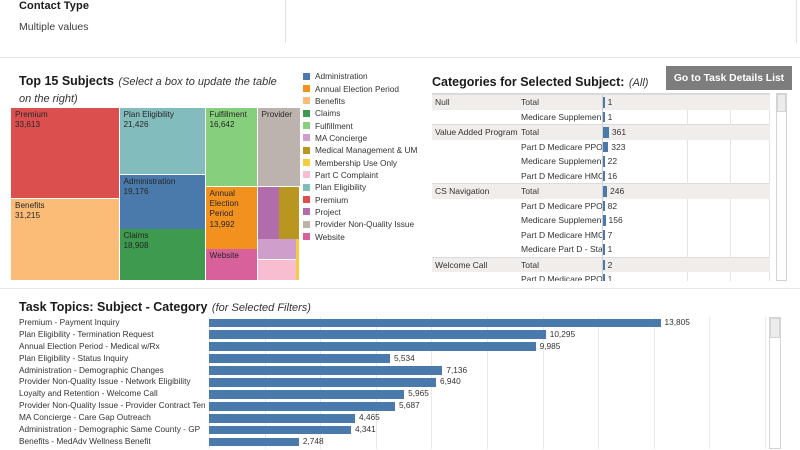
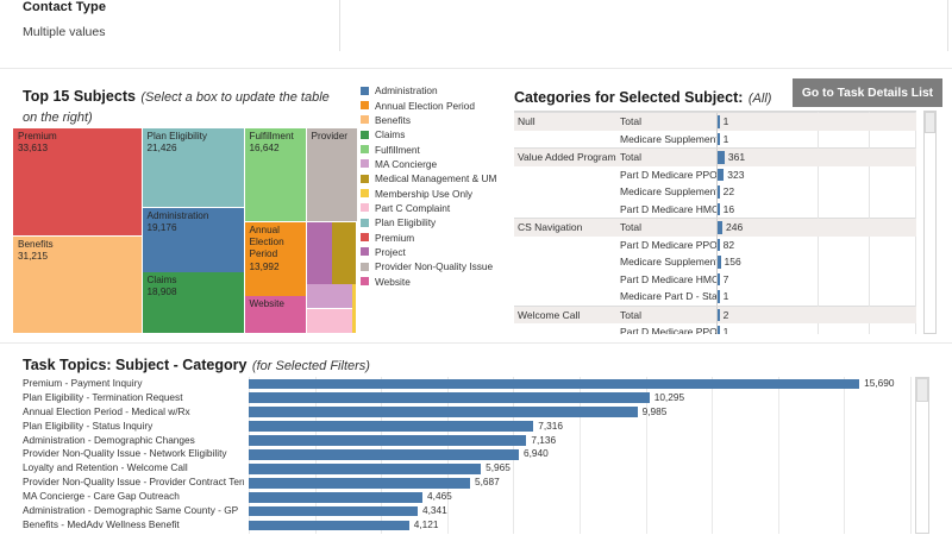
Task Topics: Subject - Category/Premium - Payment Inquiry: 13,805 -> 15,690
Task Topics: Subject - Category/Plan Eligibility - Status Inquiry: 5,534 -> 7,316
Task Topics: Subject - Category/Benefits - MedAdv Wellness Benefit: 2,748 -> 4,121
